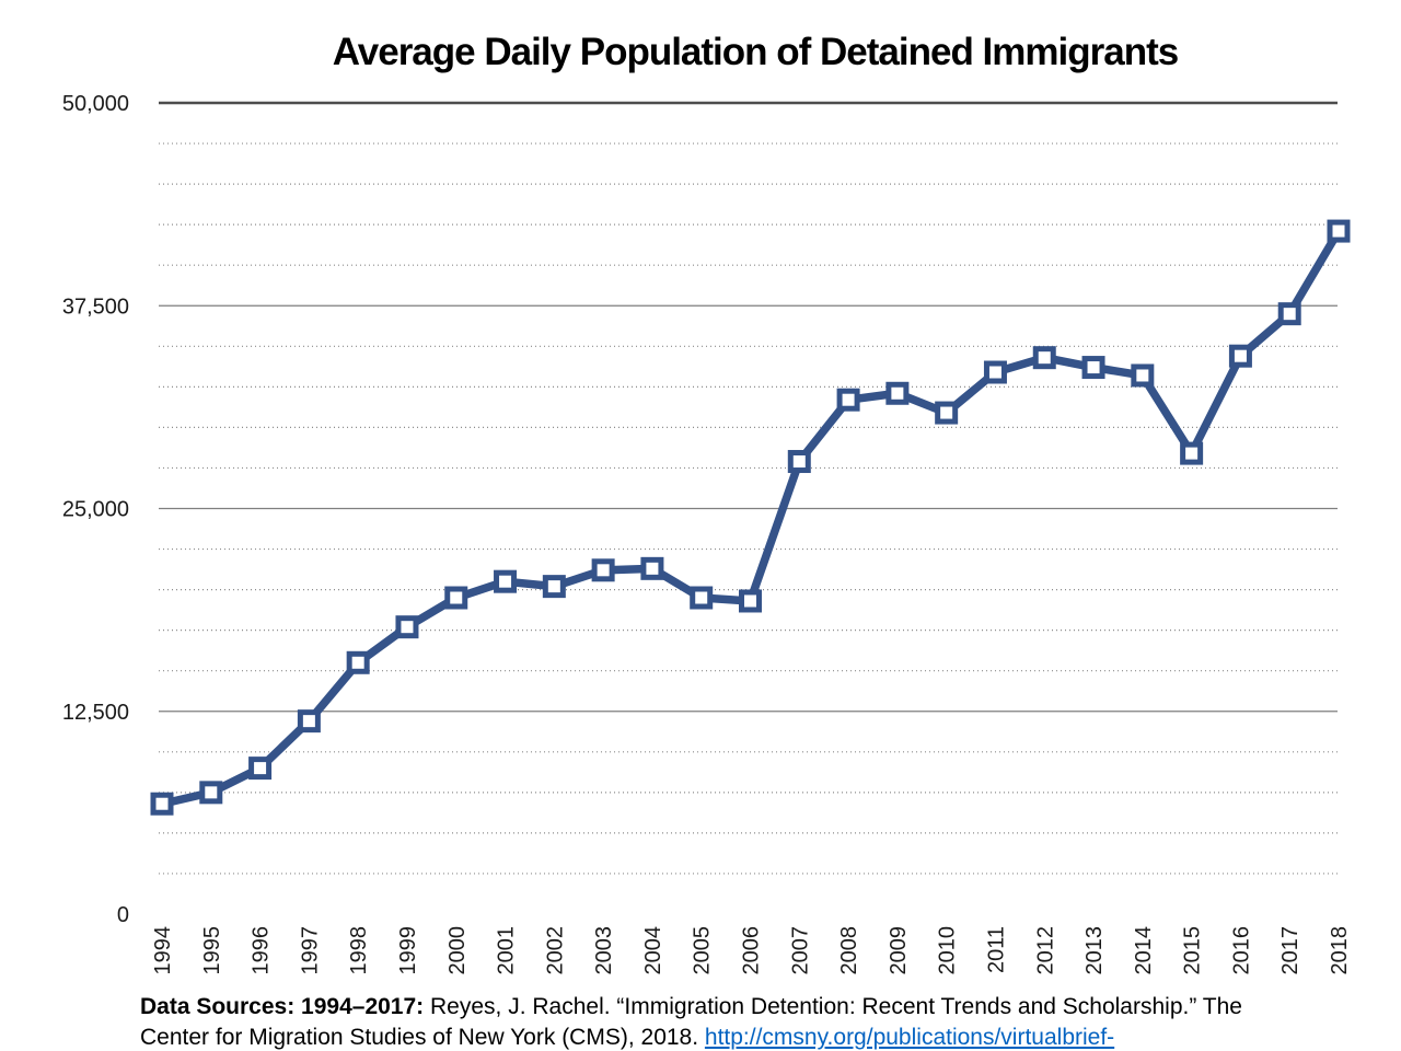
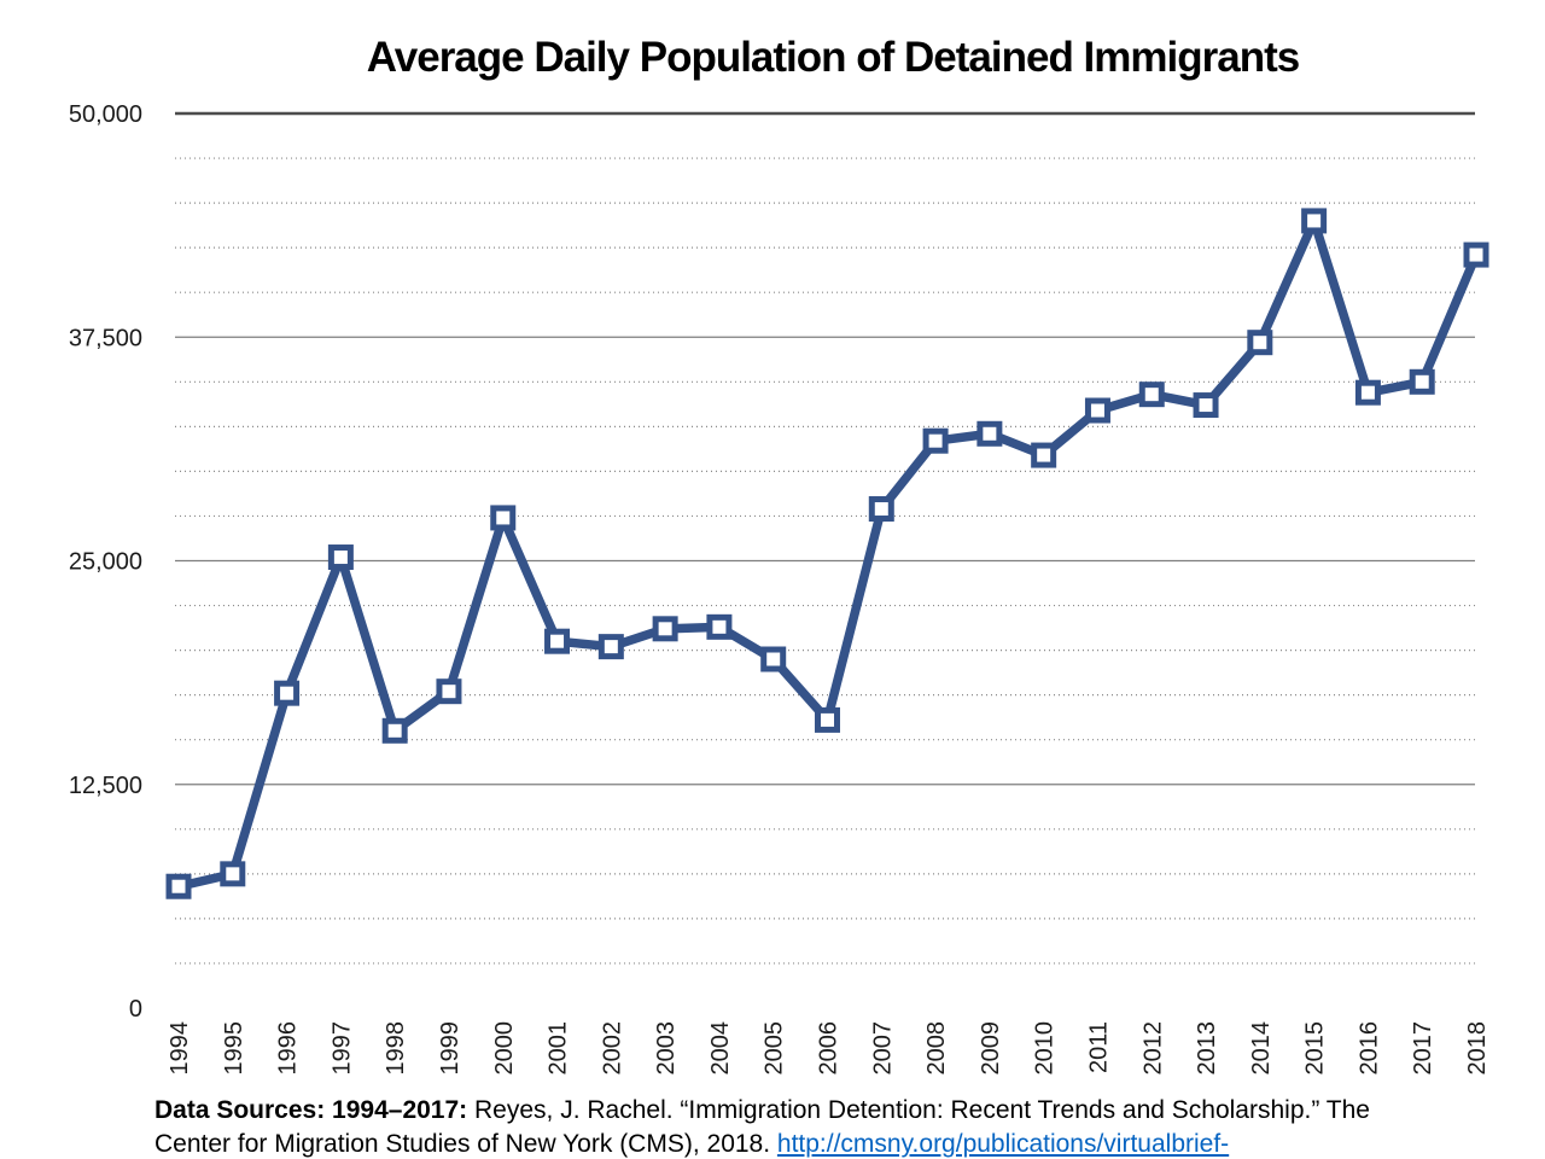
1996: 9000 -> 17600
1997: 11900 -> 25200
2000: 19500 -> 27400
2006: 19300 -> 16100
2014: 33200 -> 37200
2015: 28400 -> 44000
2017: 37000 -> 35000
